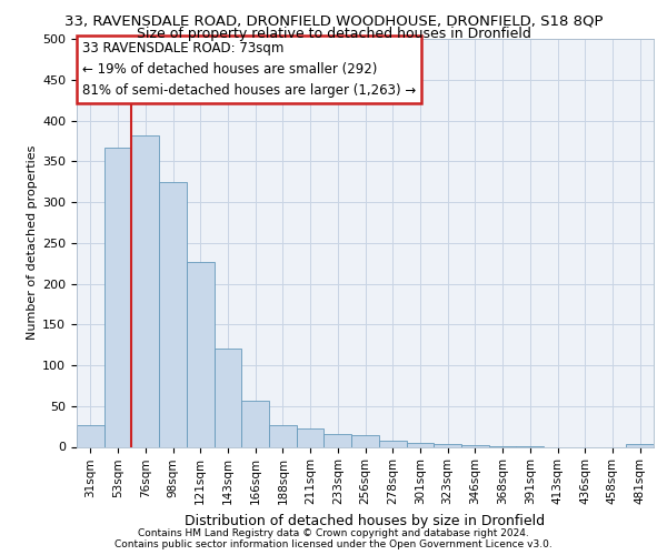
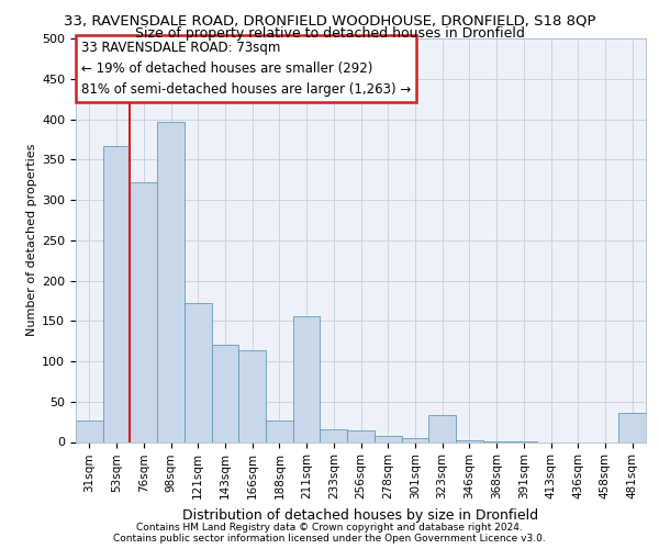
76sqm: 381 -> 322
98sqm: 325 -> 396
121sqm: 226 -> 172
166sqm: 57 -> 114
211sqm: 22 -> 156
323sqm: 3 -> 34
481sqm: 4 -> 36
